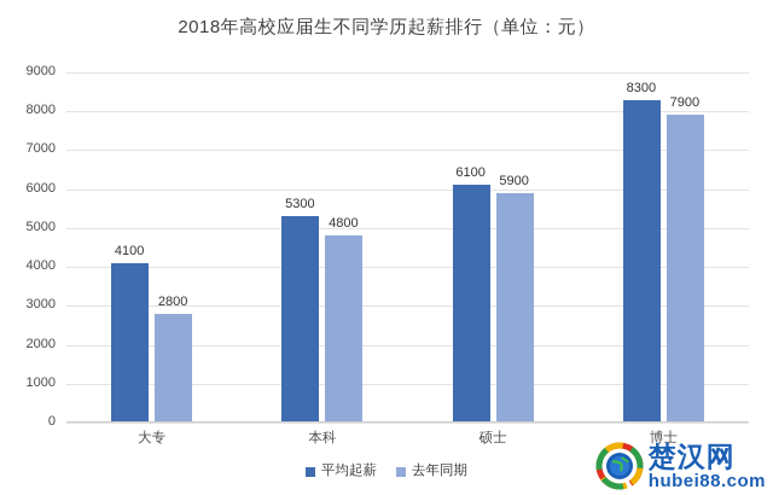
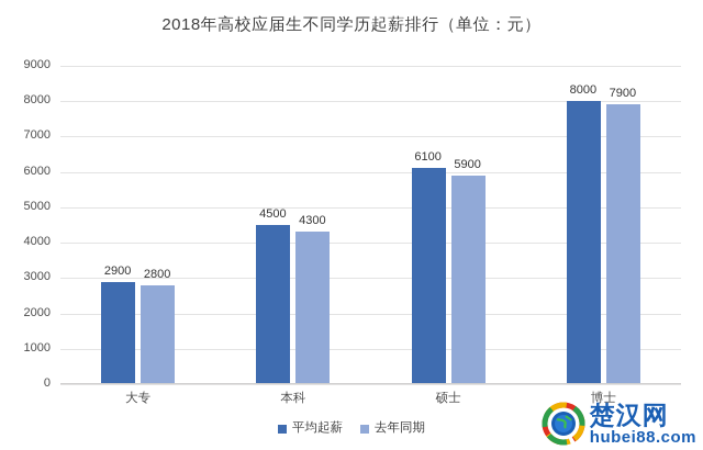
平均起薪/大专: 4100 -> 2900
平均起薪/本科: 5300 -> 4500
去年同期/本科: 4800 -> 4300
平均起薪/博士: 8300 -> 8000
